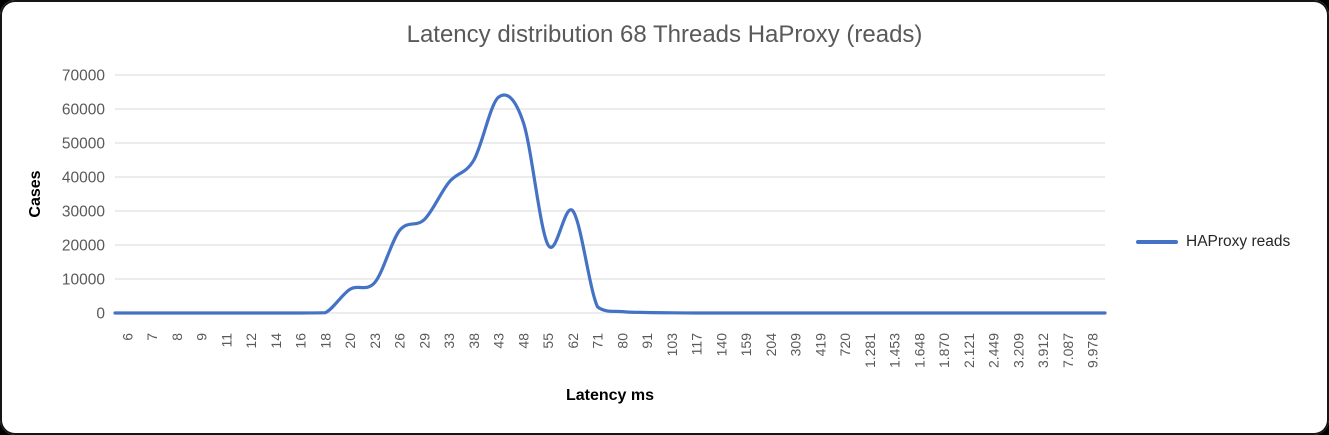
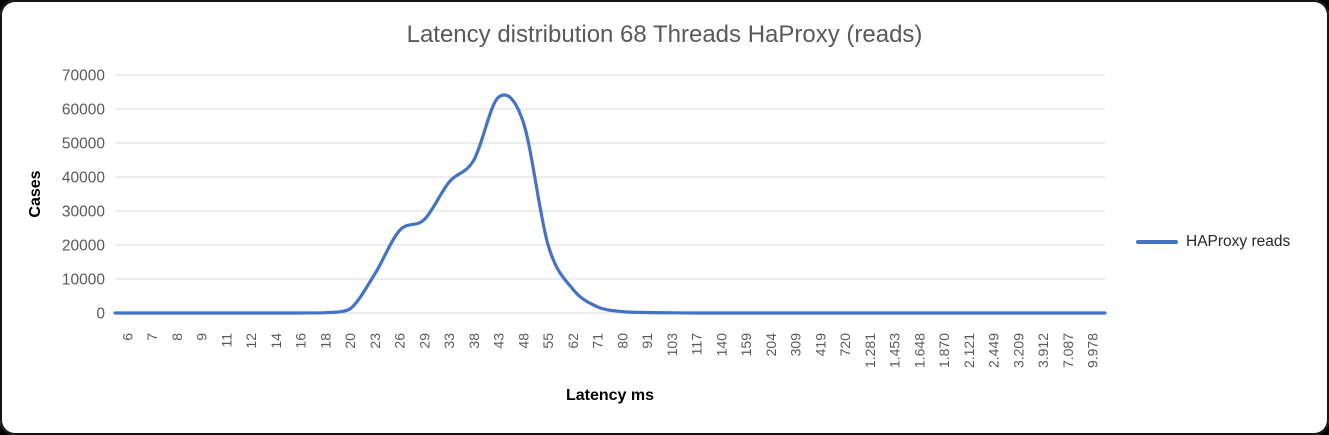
20: 7000 -> 1000
23: 9000 -> 12000
62: 30000 -> 7000
